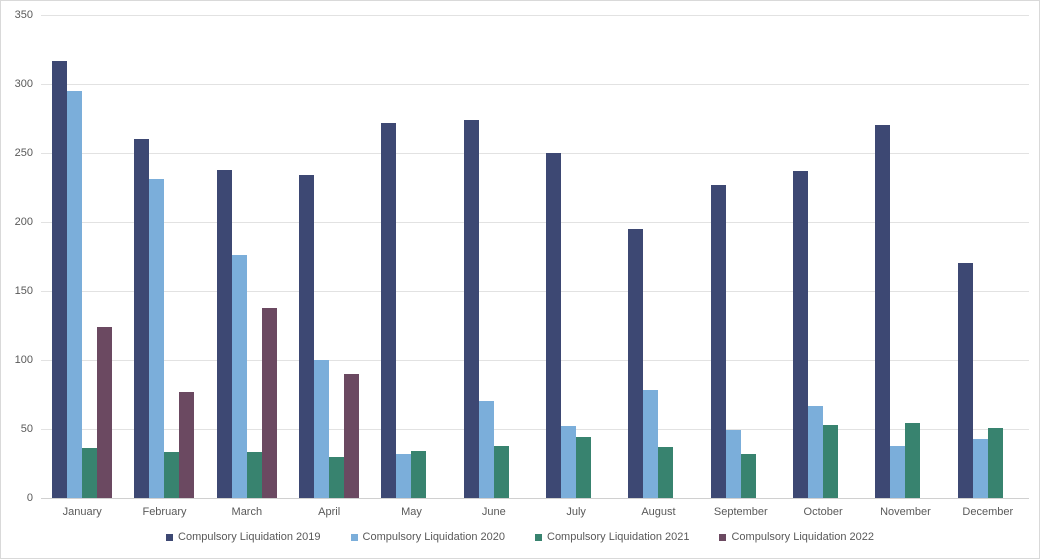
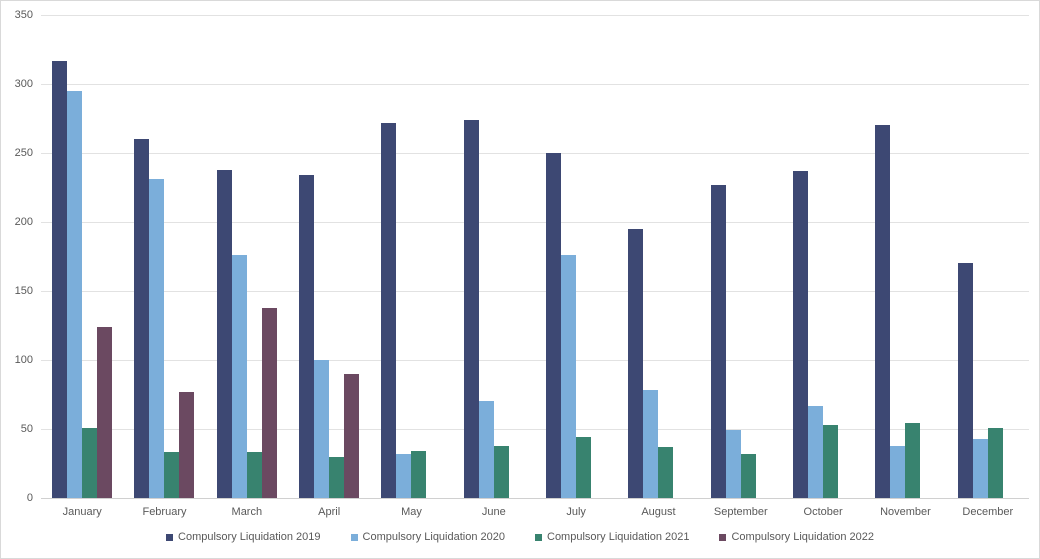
Compulsory Liquidation 2021/January: 36 -> 51
Compulsory Liquidation 2020/July: 52 -> 176
